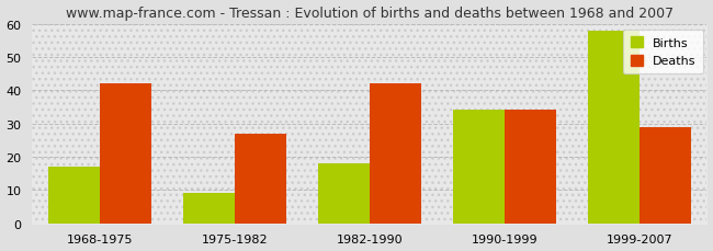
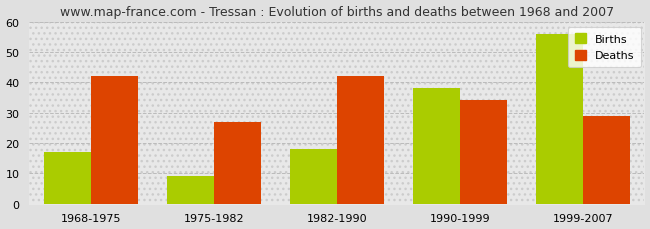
Births/1990-1999: 34 -> 38
Births/1999-2007: 58 -> 56
